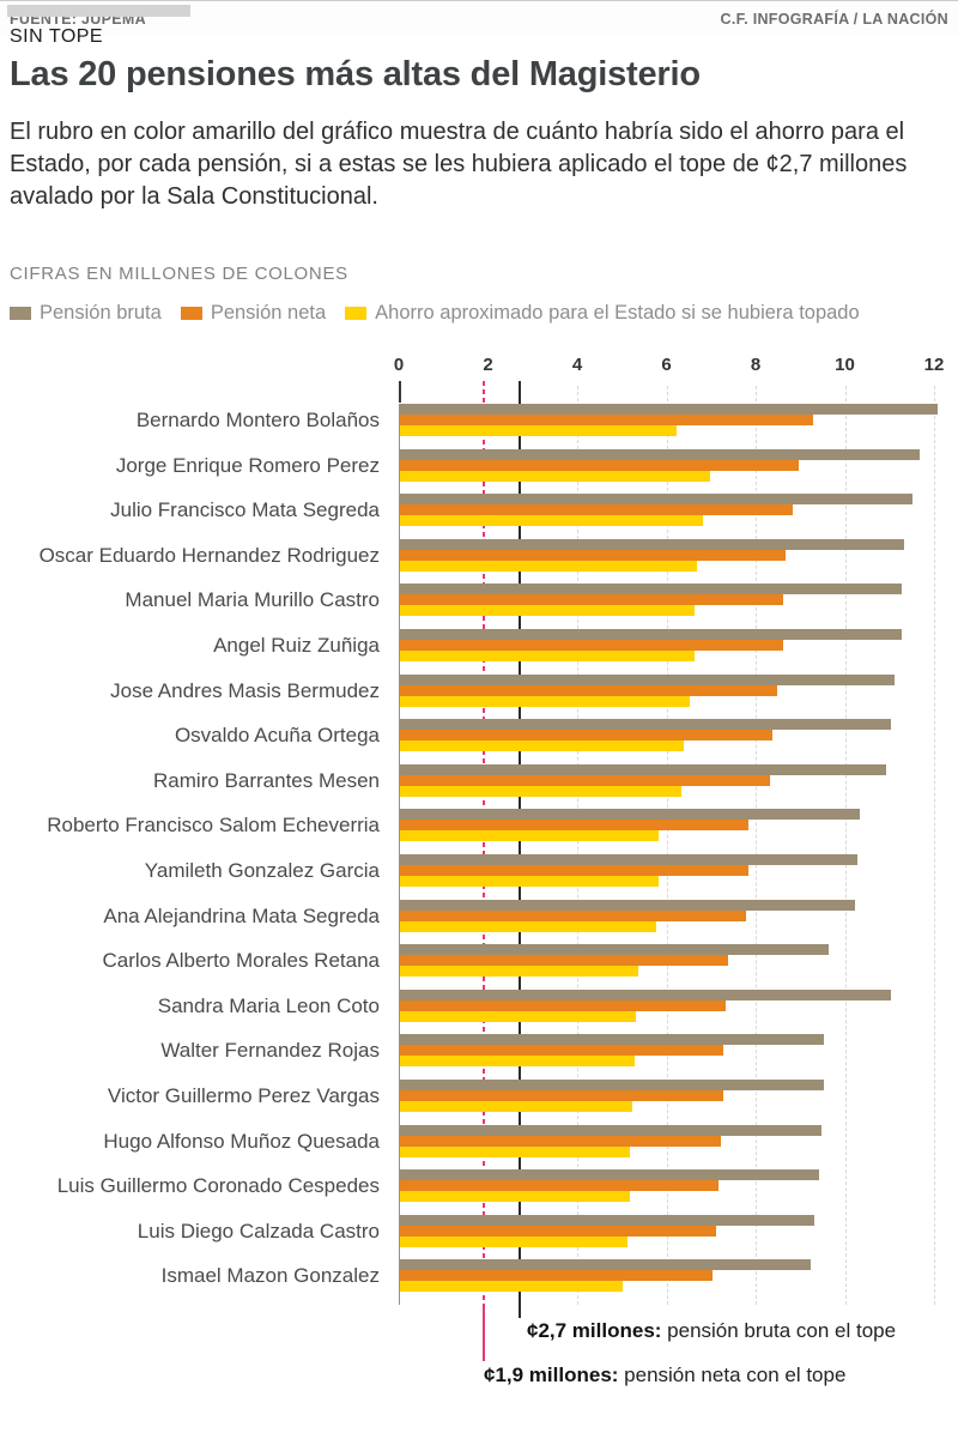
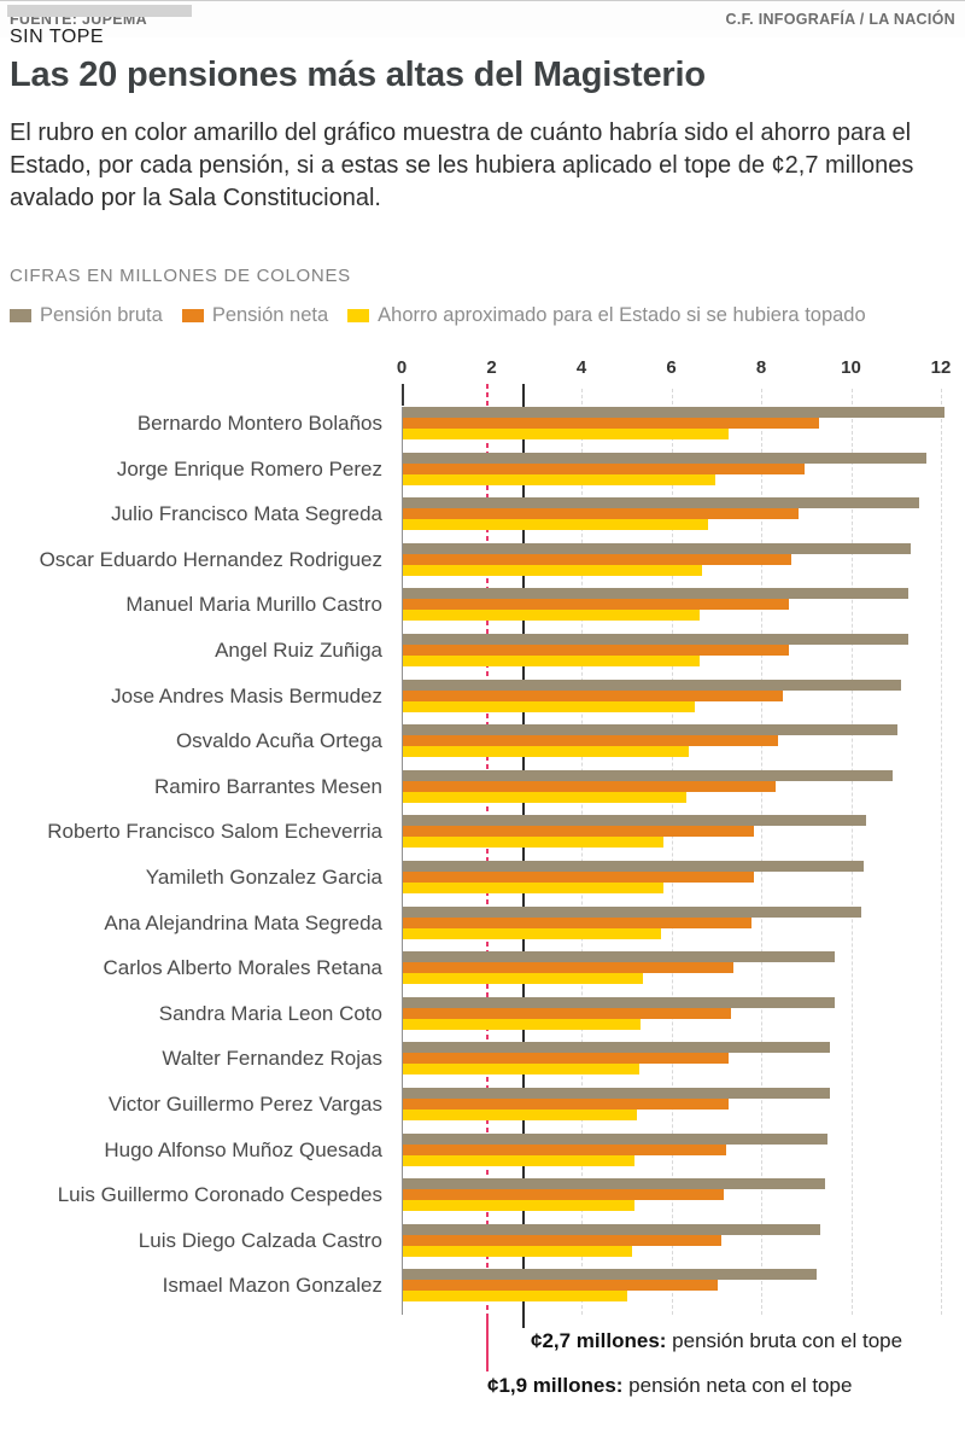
Ahorro aproximado para el Estado si se hubiera topado/Bernardo Montero Bolaños: 6.2 -> 7.2
Pensión bruta/Sandra Maria Leon Coto: 11.0 -> 9.6
